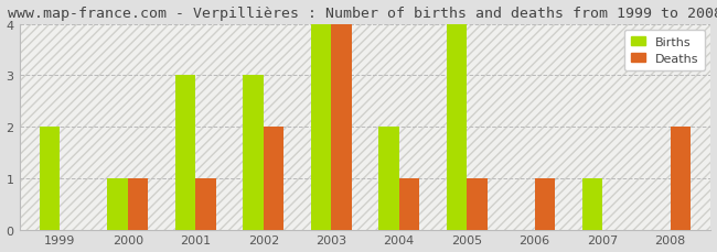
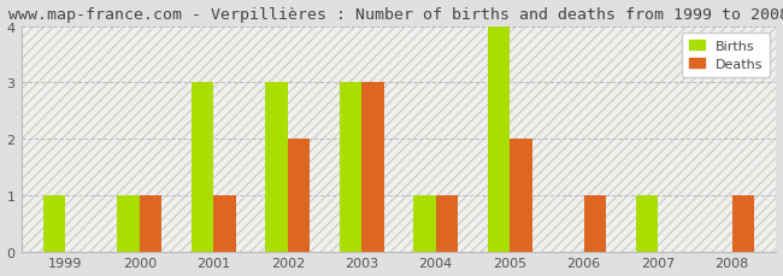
Births/1999: 2 -> 1
Births/2003: 4 -> 3
Deaths/2003: 4 -> 3
Births/2004: 2 -> 1
Deaths/2005: 1 -> 2
Deaths/2008: 2 -> 1
